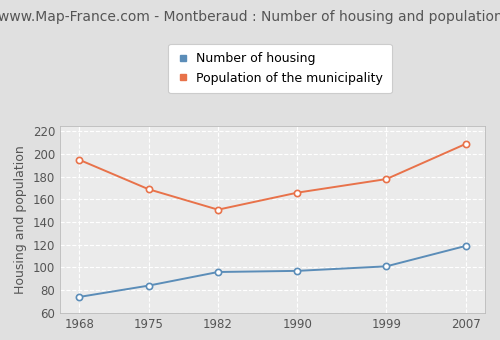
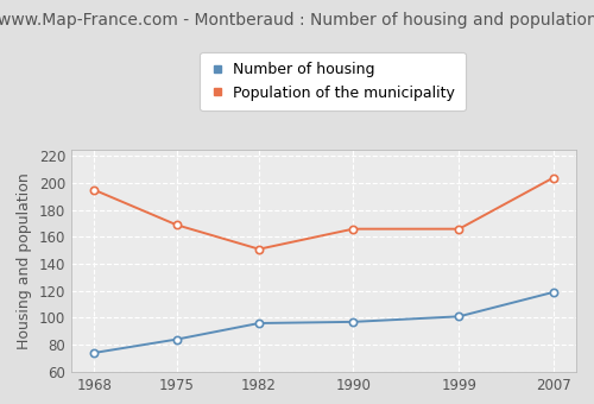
Population of the municipality/1999: 178 -> 166
Population of the municipality/2007: 209 -> 204
